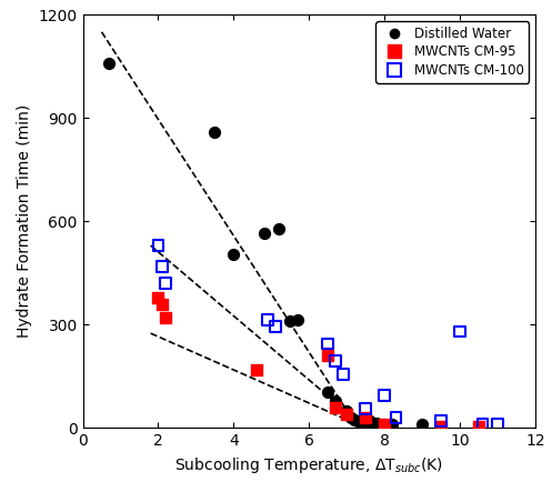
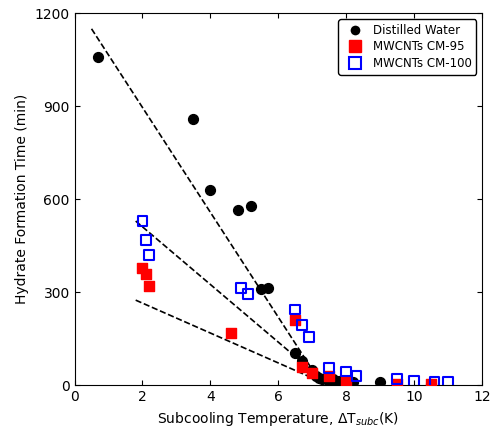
Distilled Water/4: 505 -> 630
MWCNTs CM-100/8: 95 -> 45
MWCNTs CM-100/10: 280 -> 15
